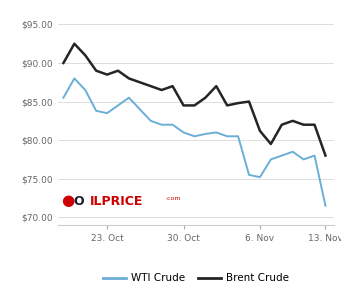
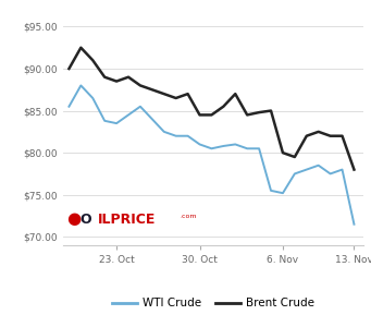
Brent Crude/6. Nov: $81.2 -> $80.0
